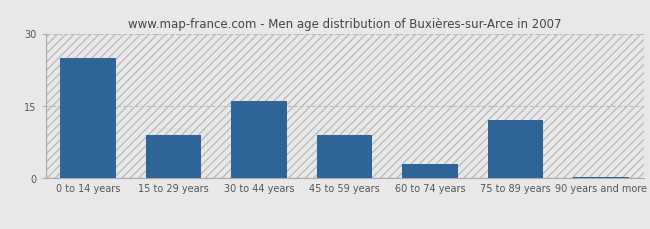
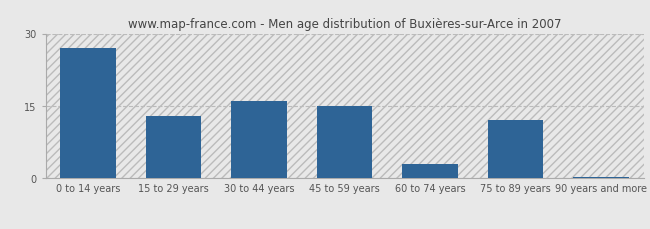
0 to 14 years: 25.0 -> 27.0
15 to 29 years: 9.0 -> 13.0
45 to 59 years: 9.0 -> 15.0
